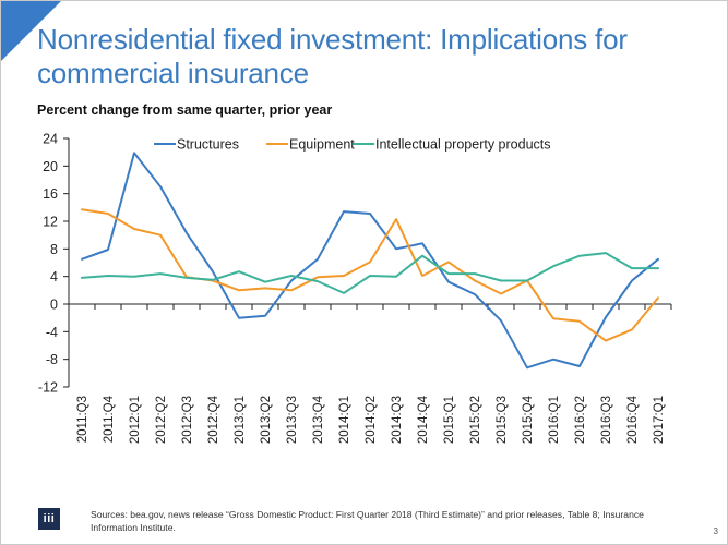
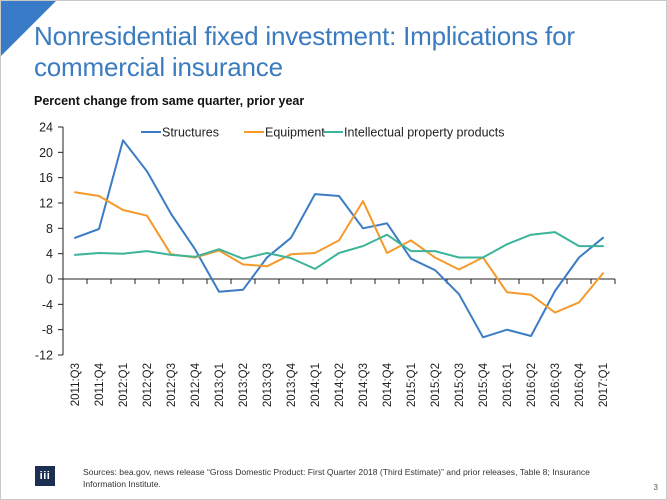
Equipment/2013:Q1: 2 -> 4
Intellectual property products/2014:Q3: 4 -> 5
